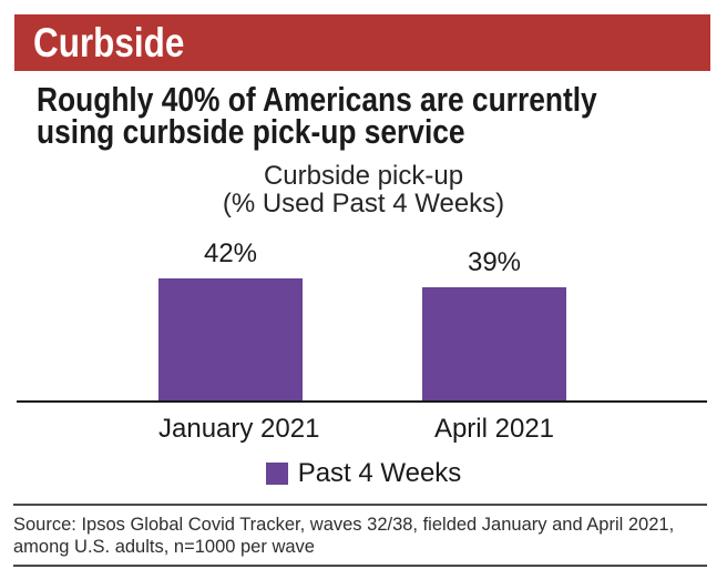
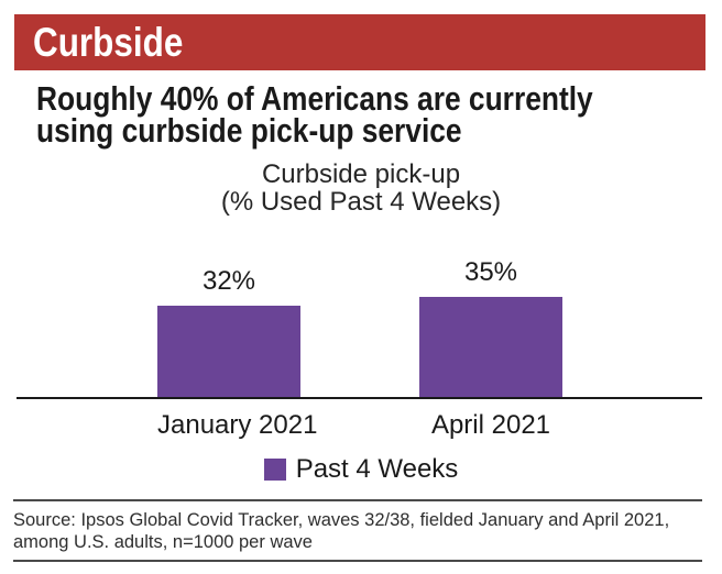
January 2021: 42% -> 32%
April 2021: 39% -> 35%
